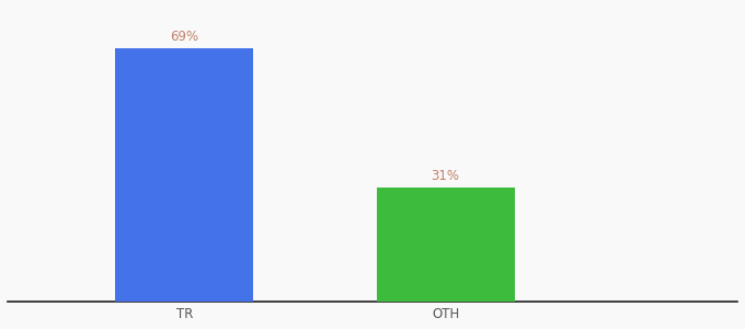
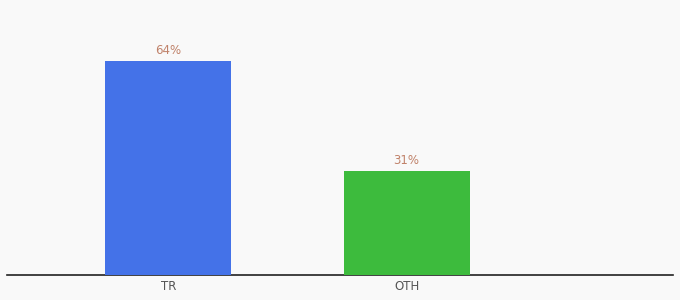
TR: 69% -> 64%
